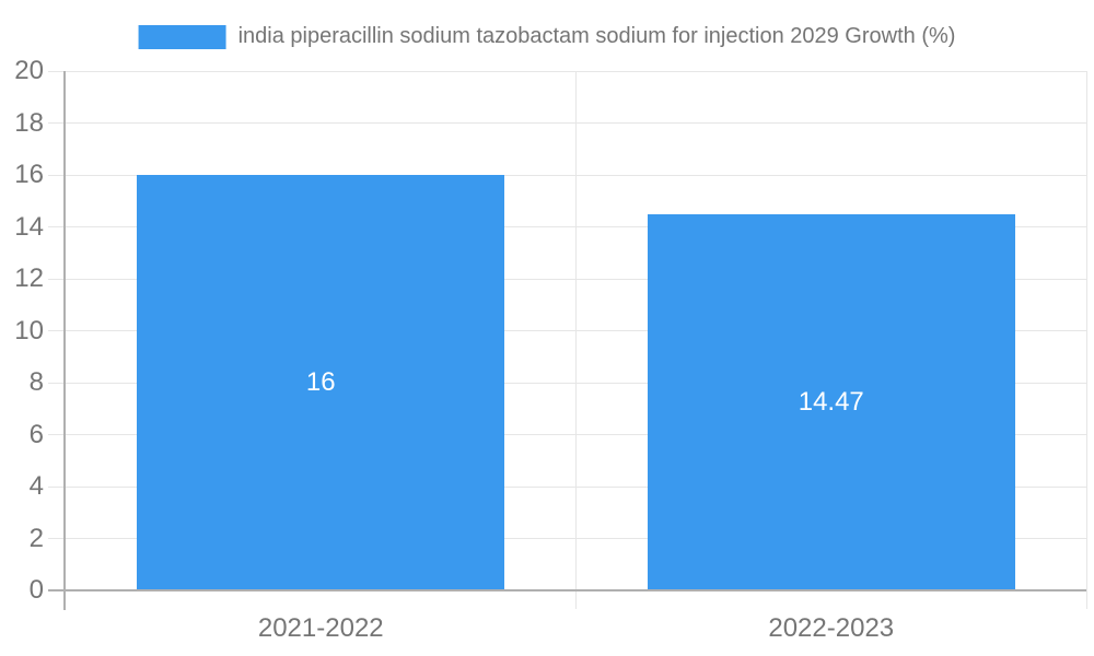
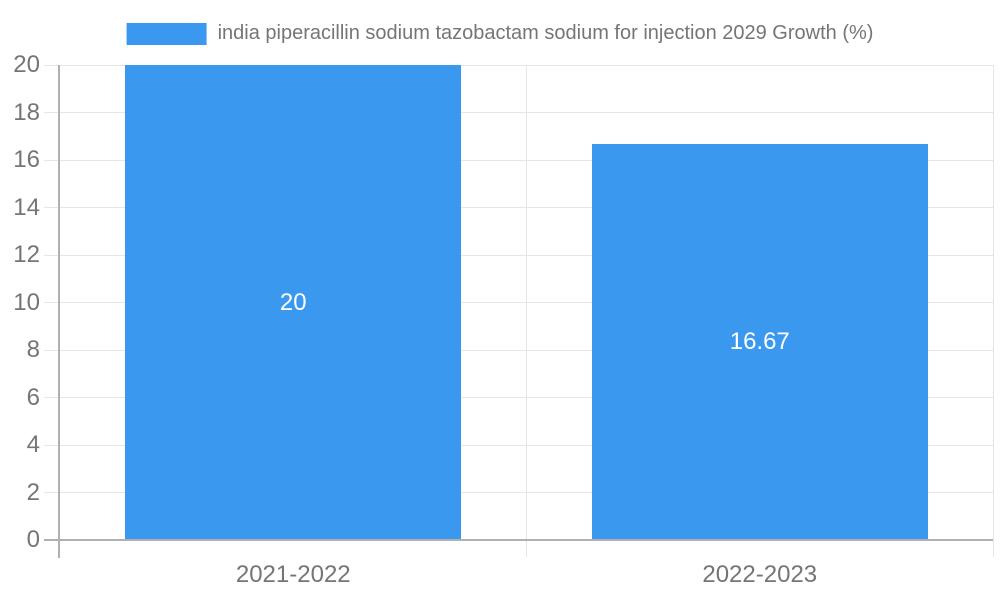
2021-2022: 16 -> 20
2022-2023: 14.47 -> 16.67
